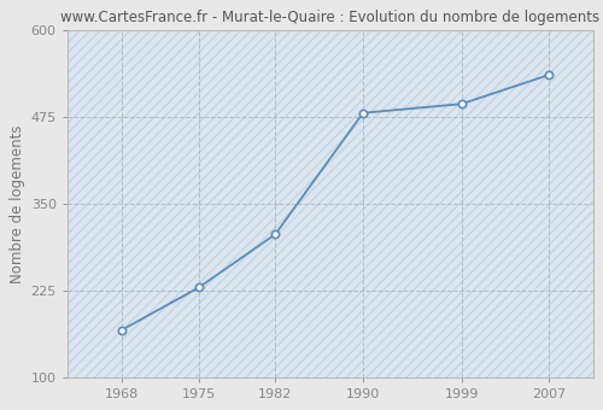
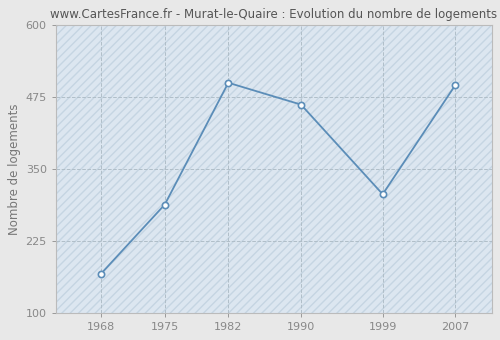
1975: 229 -> 288
1982: 306 -> 500
1990: 481 -> 462
1999: 494 -> 306
2007: 536 -> 496
